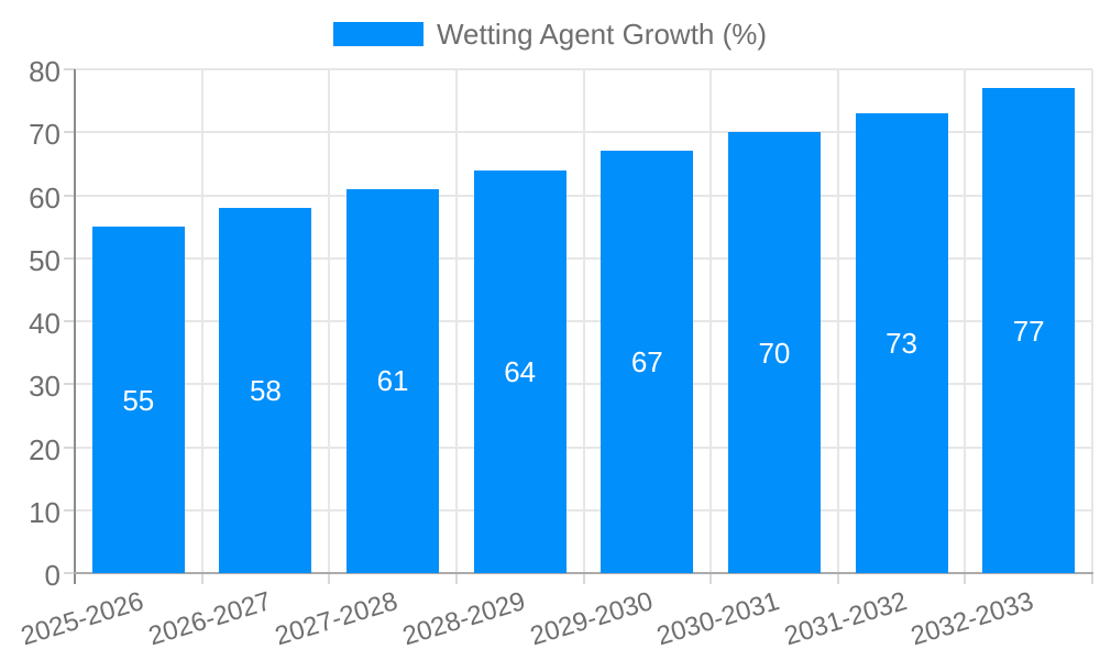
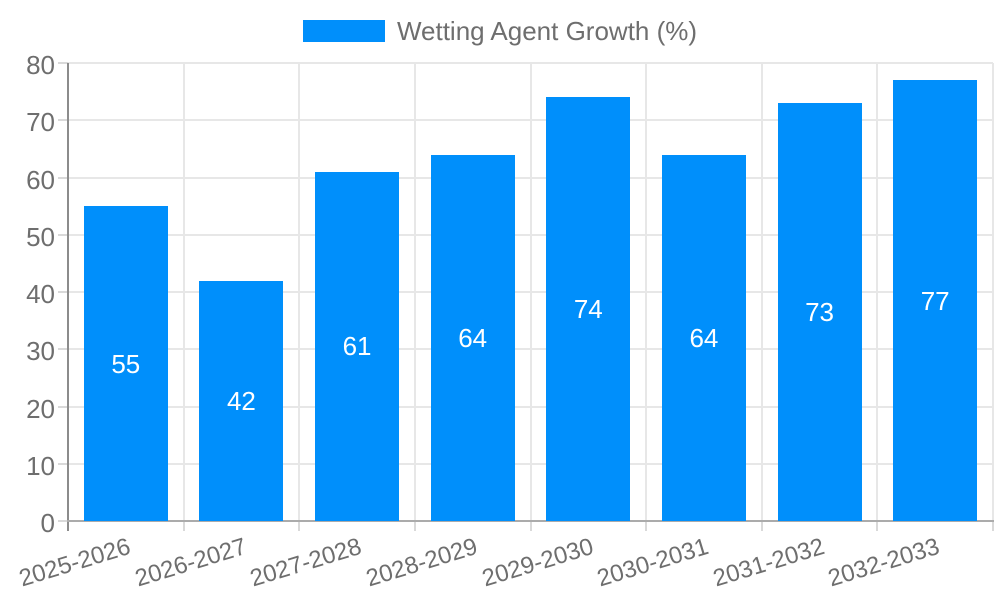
2026-2027: 58 -> 42
2029-2030: 67 -> 74
2030-2031: 70 -> 64
